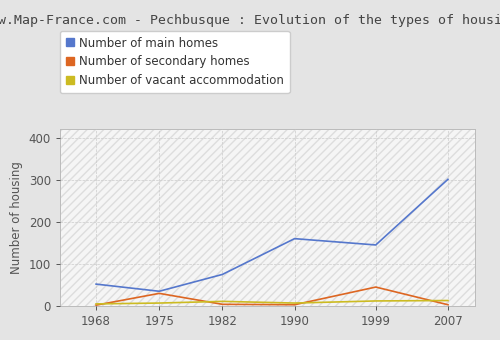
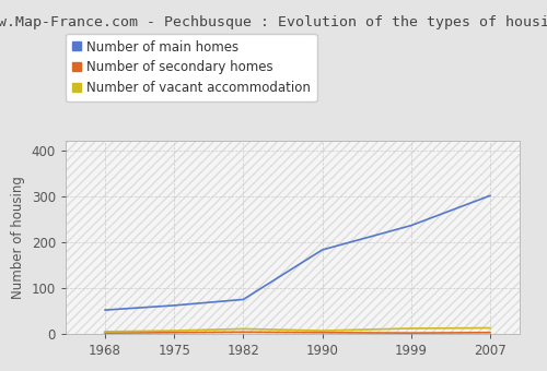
Number of main homes/1975: 35 -> 62
Number of secondary homes/1975: 30 -> 3
Number of main homes/1990: 160 -> 183
Number of main homes/1999: 145 -> 236
Number of secondary homes/1999: 45 -> 2
